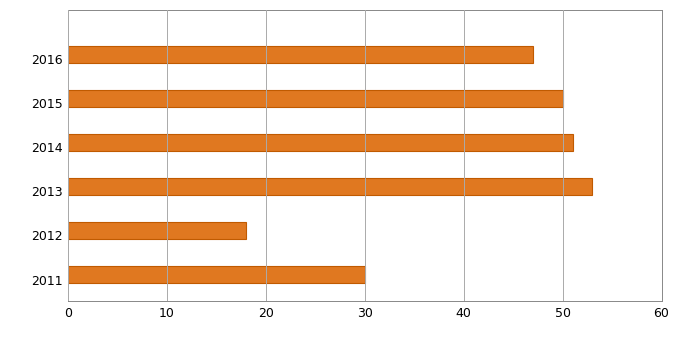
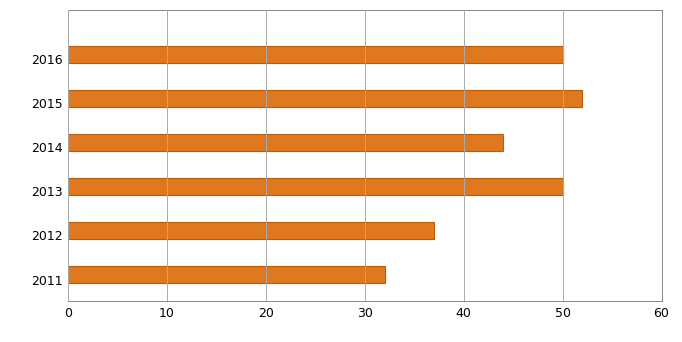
2016: 47 -> 50
2015: 50 -> 52
2014: 51 -> 44
2013: 53 -> 50
2012: 18 -> 37
2011: 30 -> 32
